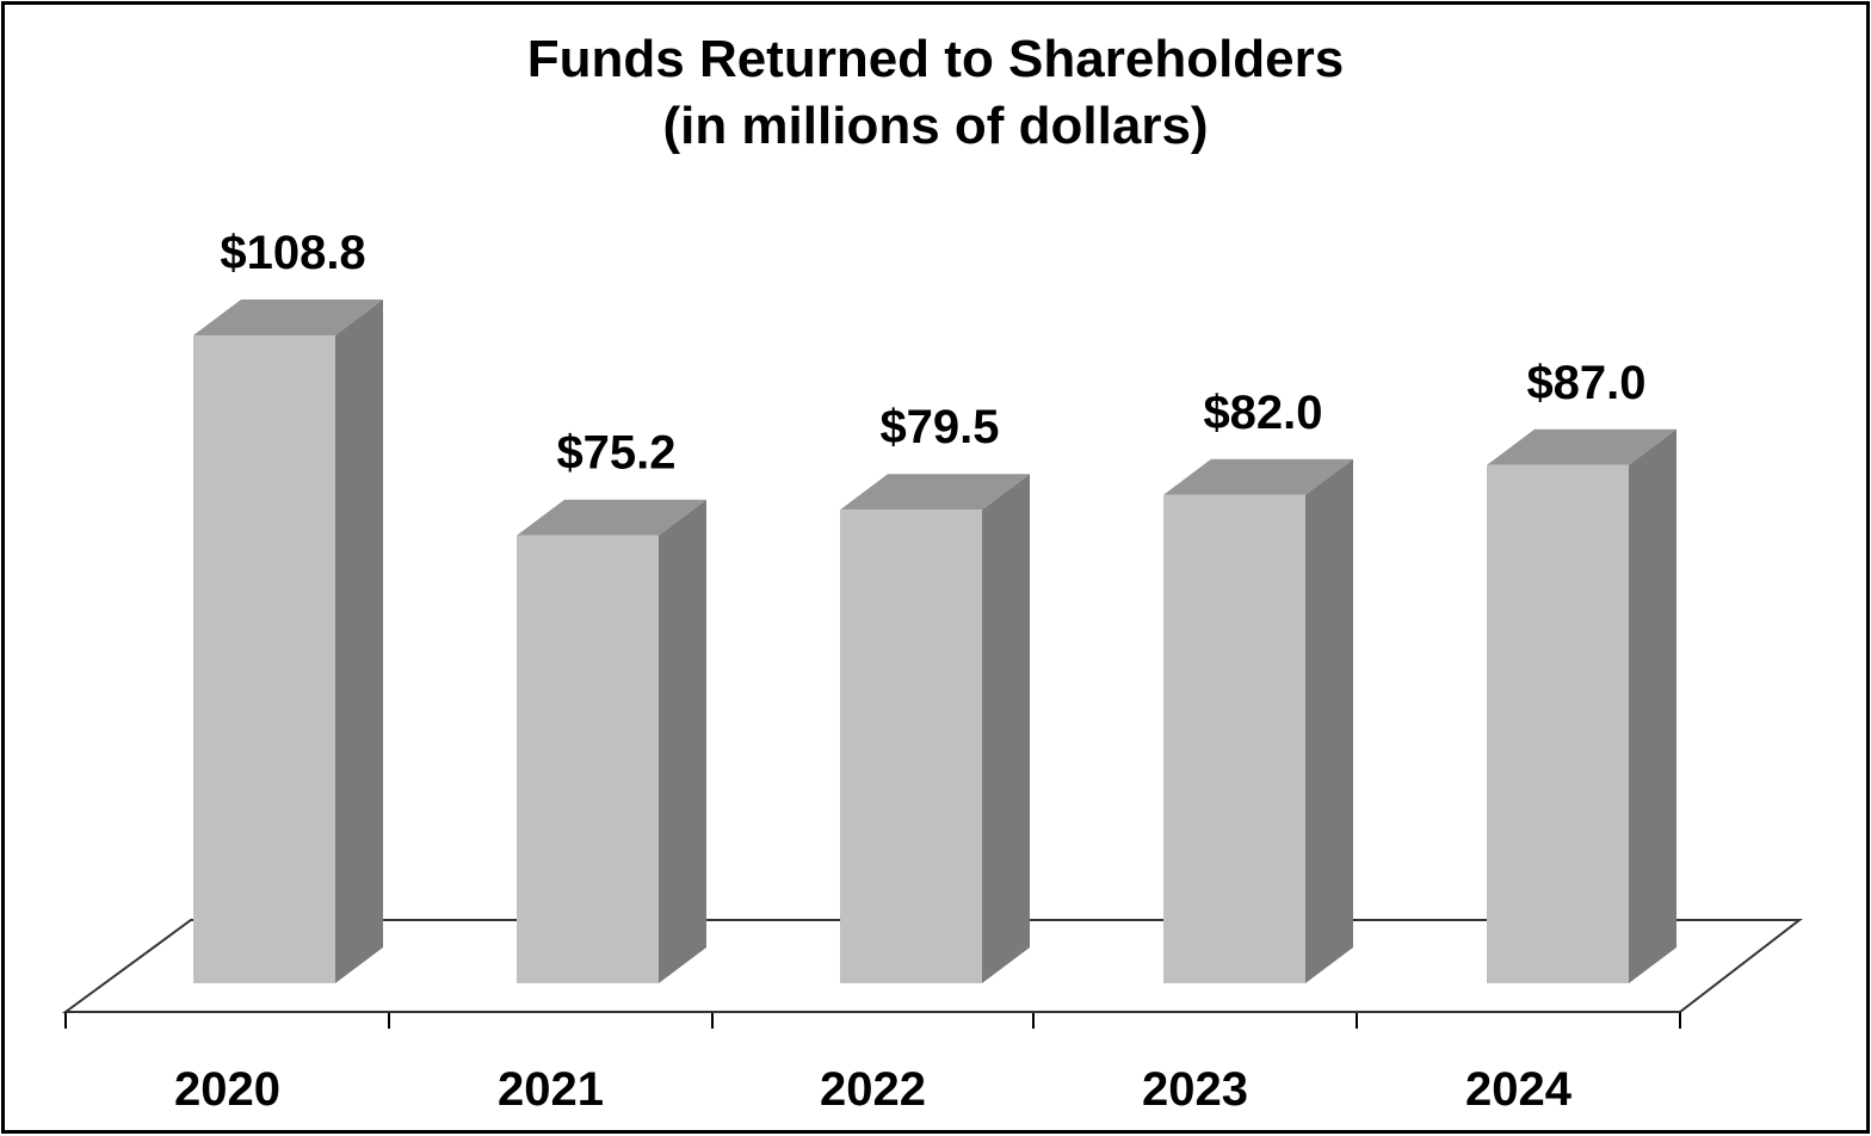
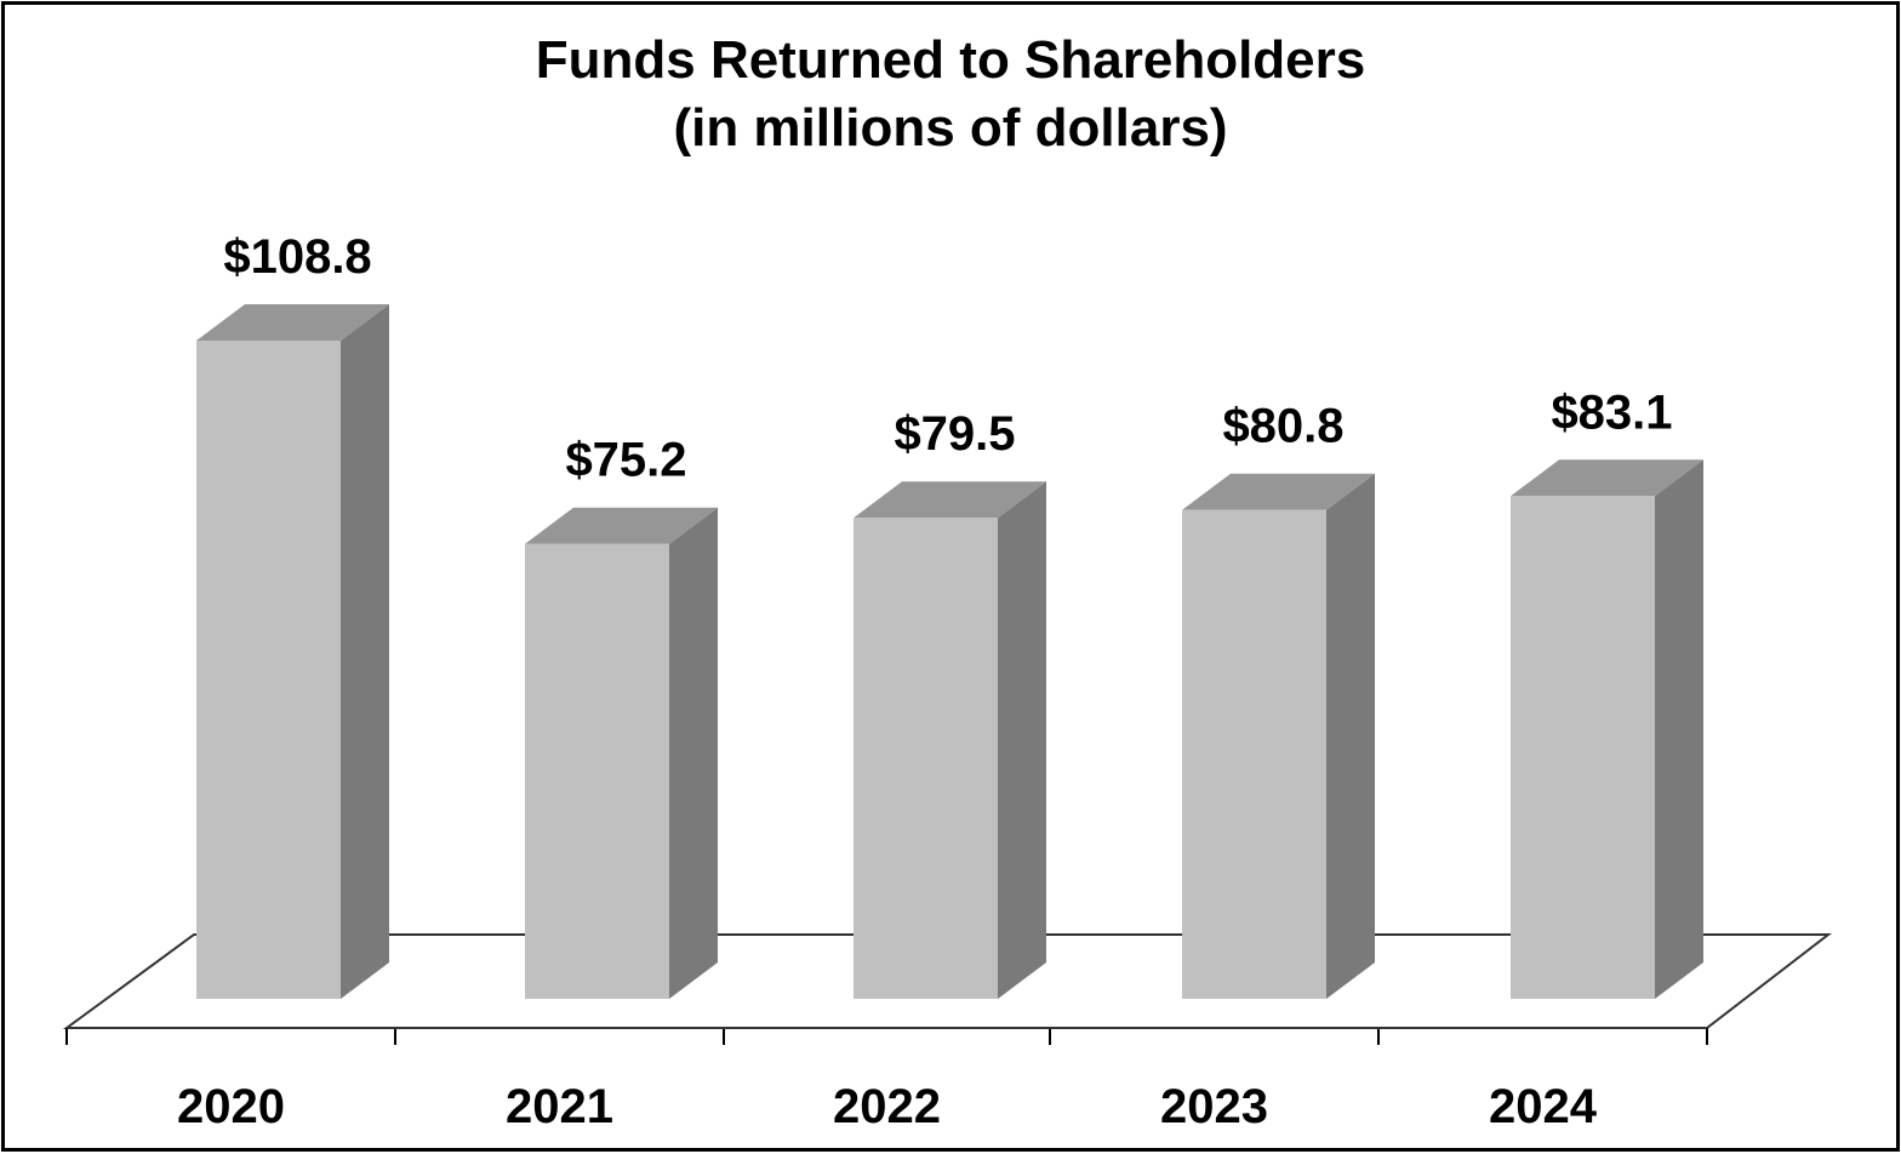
2023: $82.0 -> $80.8
2024: $87.0 -> $83.1
